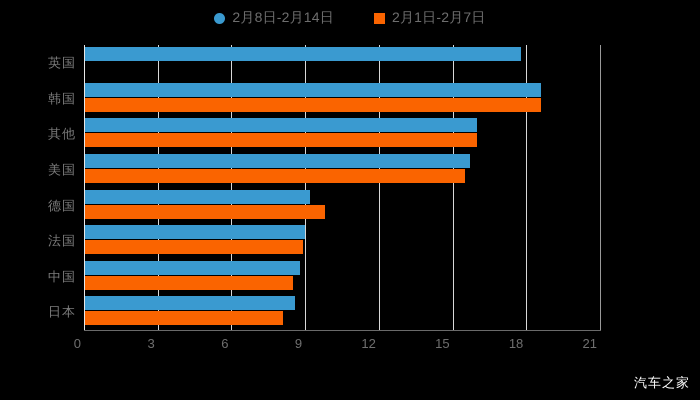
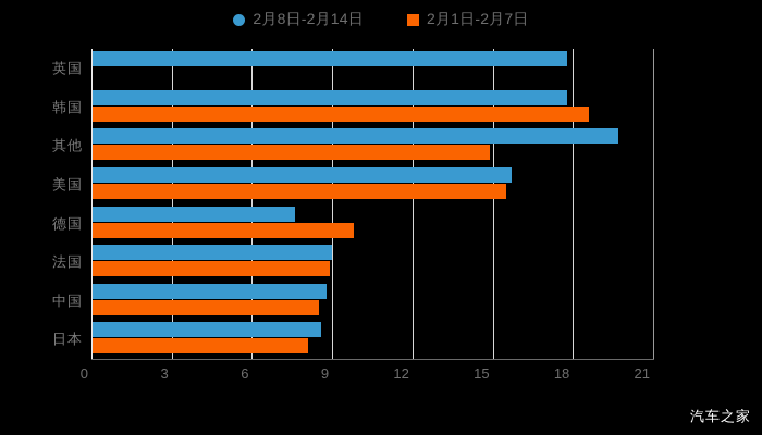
2月8日-2月14日/韩国: 18.6 -> 17.8
2月8日-2月14日/其他: 16.0 -> 19.7
2月1日-2月7日/其他: 16.0 -> 14.9
2月8日-2月14日/德国: 9.2 -> 7.6
